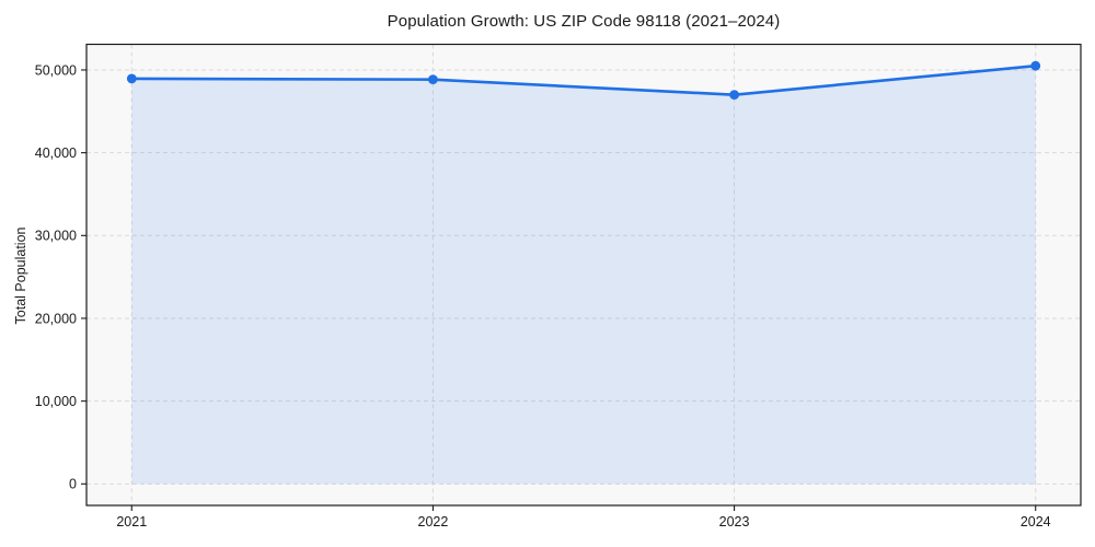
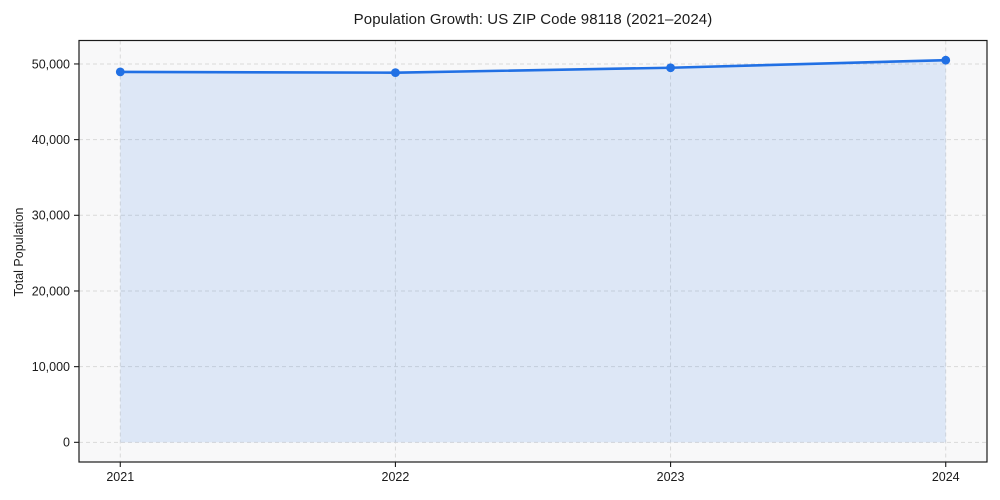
2023: 47000 -> 50000
